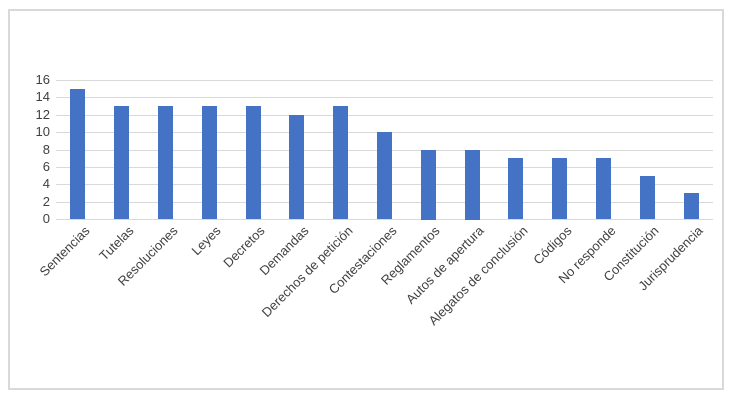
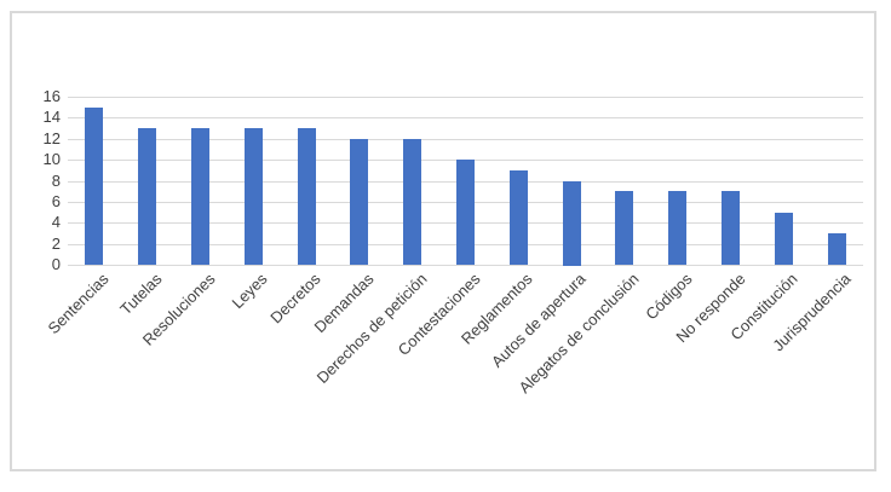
Derechos de petición: 13 -> 12
Reglamentos: 8 -> 9
